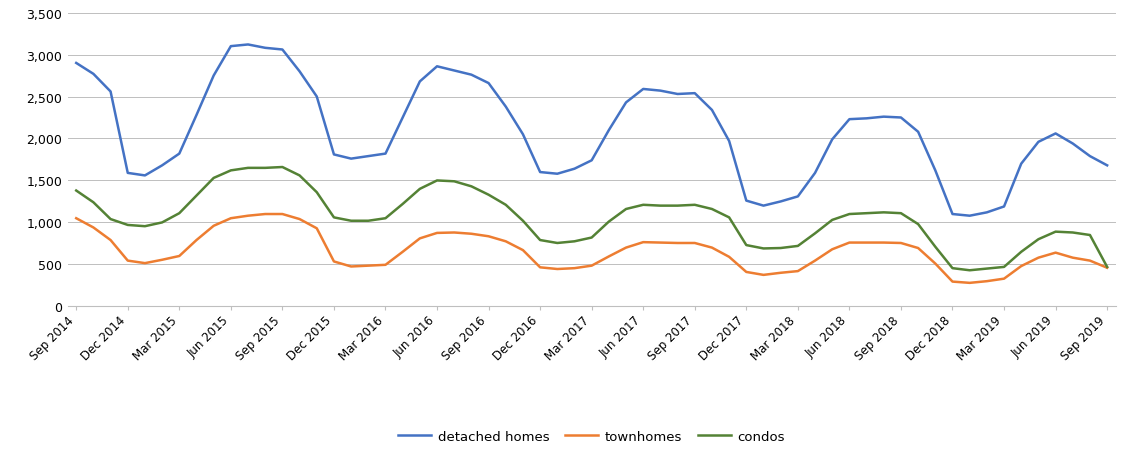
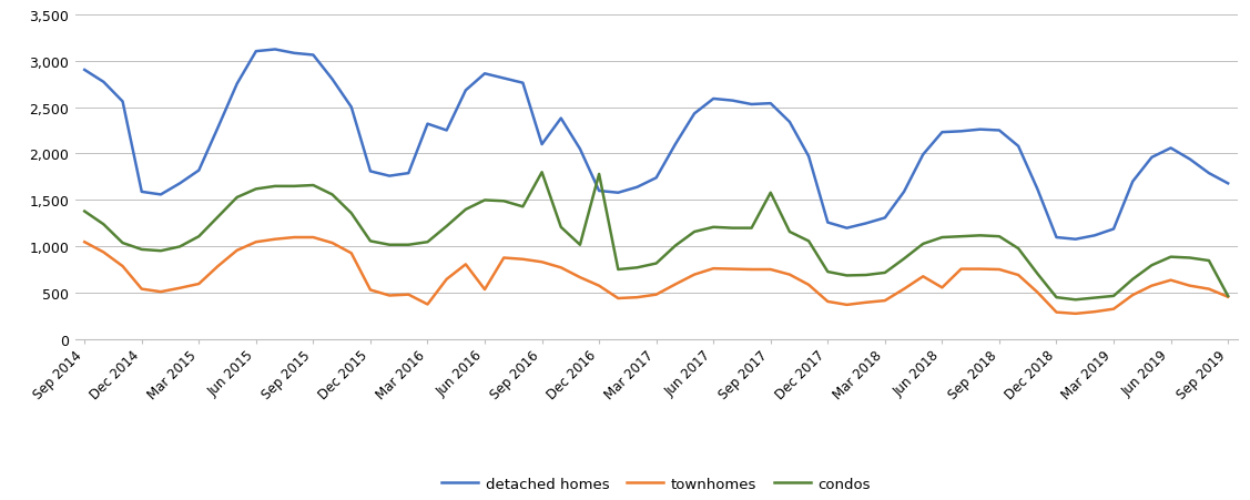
detached homes/Mar 2016: 1,820 -> 2,320
townhomes/Mar 2016: 500 -> 380
townhomes/Jun 2016: 880 -> 540
detached homes/Sep 2016: 2,660 -> 2,100
condos/Sep 2016: 1,330 -> 1,800
townhomes/Dec 2016: 460 -> 580
condos/Dec 2016: 790 -> 1,780
condos/Sep 2017: 1,210 -> 1,580
townhomes/Jun 2018: 760 -> 560
